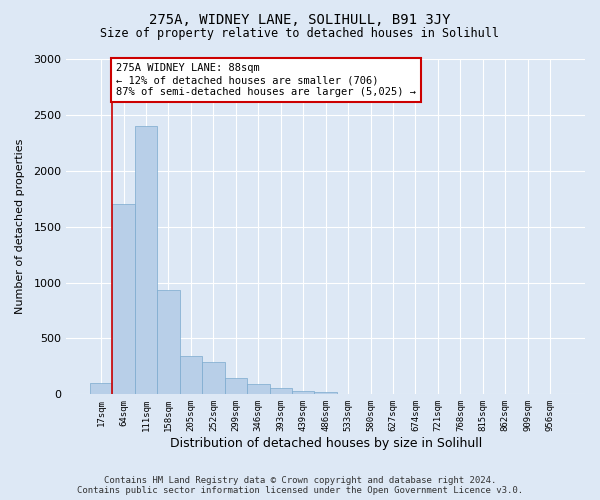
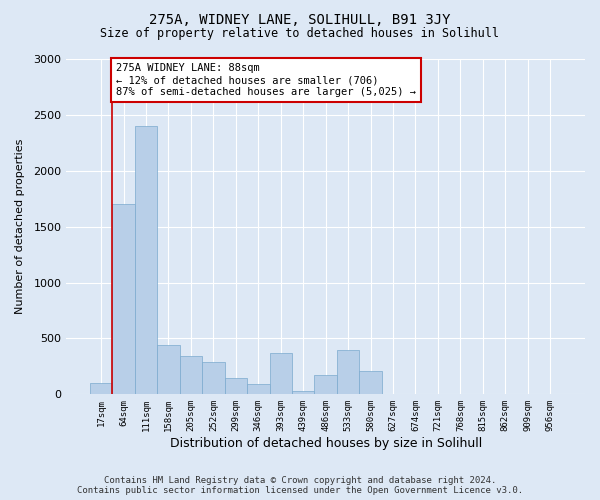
158sqm: 930 -> 440
393sqm: 60 -> 370
486sqm: 20 -> 170
533sqm: 0 -> 400
580sqm: 0 -> 210
